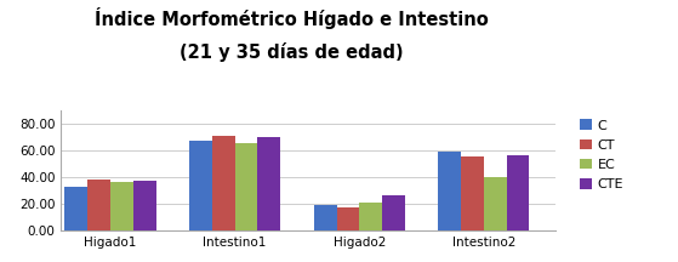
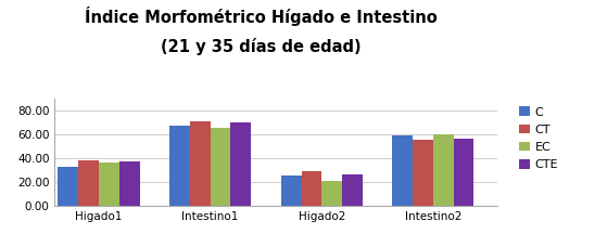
C/Higado2: 19 -> 25
CT/Higado2: 17 -> 29
EC/Intestino2: 40 -> 60
